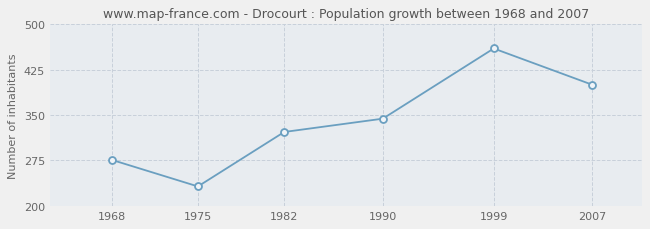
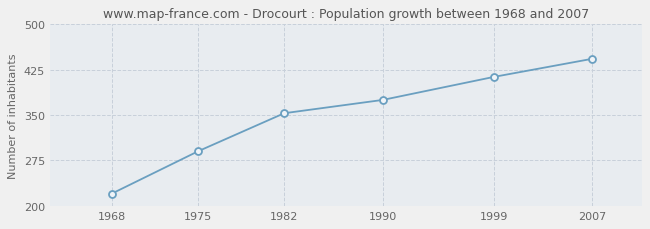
1968: 276 -> 220
1975: 232 -> 290
1982: 322 -> 353
1990: 344 -> 375
1999: 460 -> 413
2007: 400 -> 443
